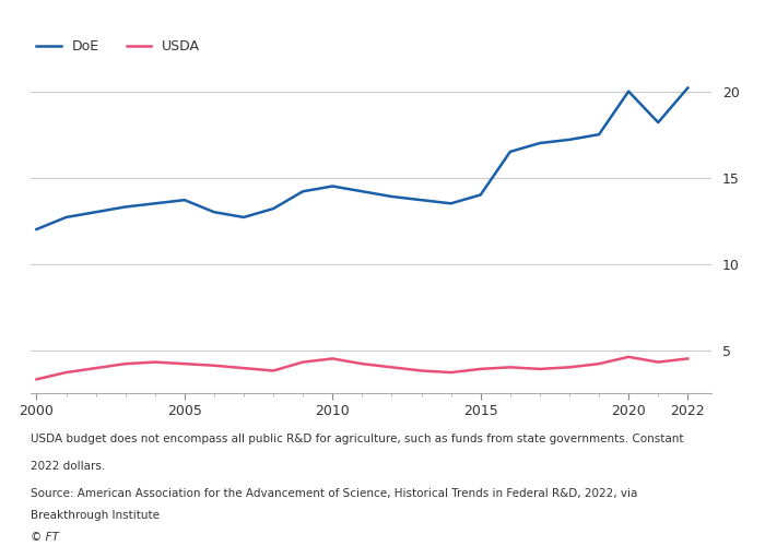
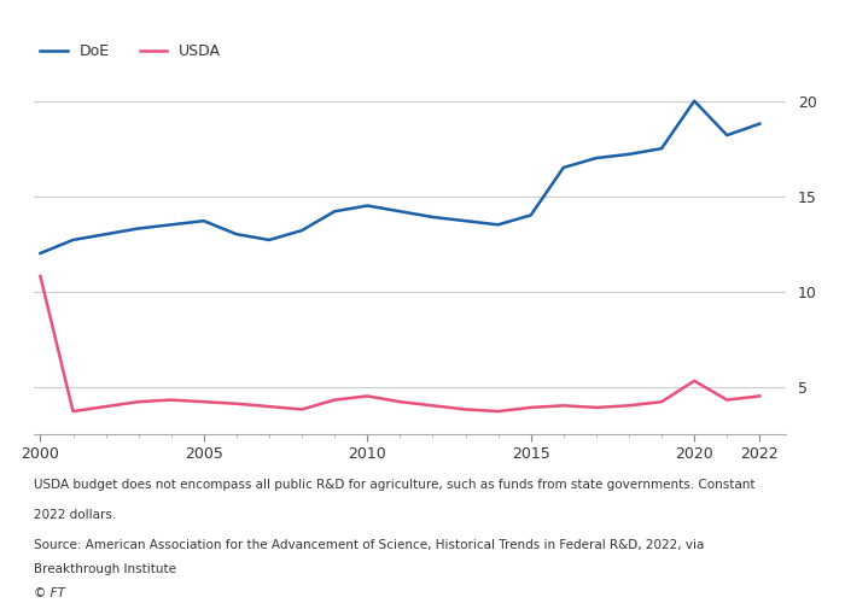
USDA/2000: 3.3 -> 10.8
USDA/2020: 4.6 -> 5.3
DoE/2022: 20.2 -> 18.8
